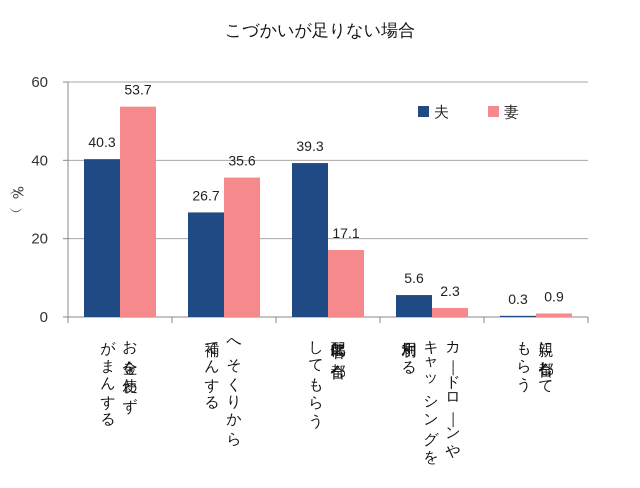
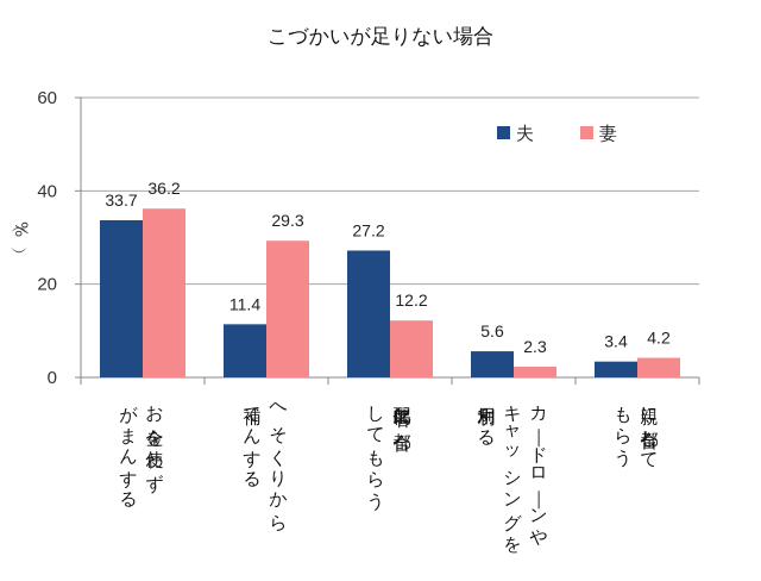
夫/お金を使わず がまんする: 40.3 -> 33.7
妻/お金を使わず がまんする: 53.7 -> 36.2
夫/へそくりから 補てんする: 26.7 -> 11.4
妻/へそくりから 補てんする: 35.6 -> 29.3
夫/配偶者に都合 してもらう: 39.3 -> 27.2
妻/配偶者に都合 してもらう: 17.1 -> 12.2
夫/親に都合して もらう: 0.3 -> 3.4
妻/親に都合して もらう: 0.9 -> 4.2
